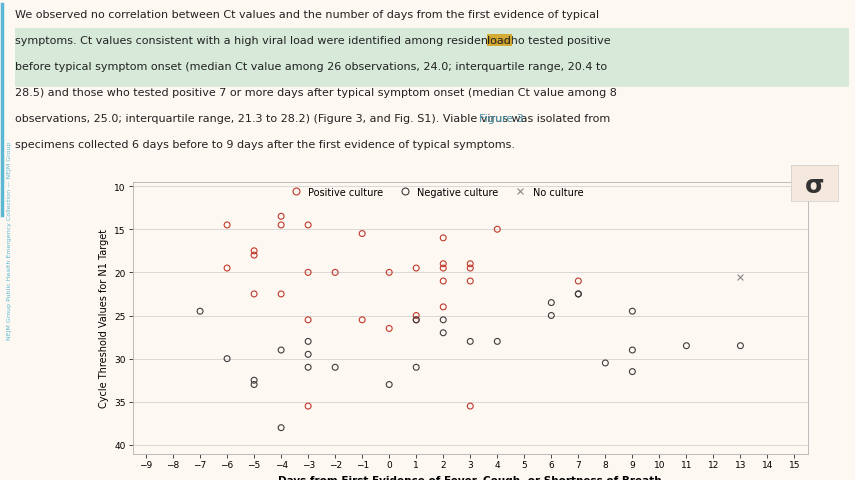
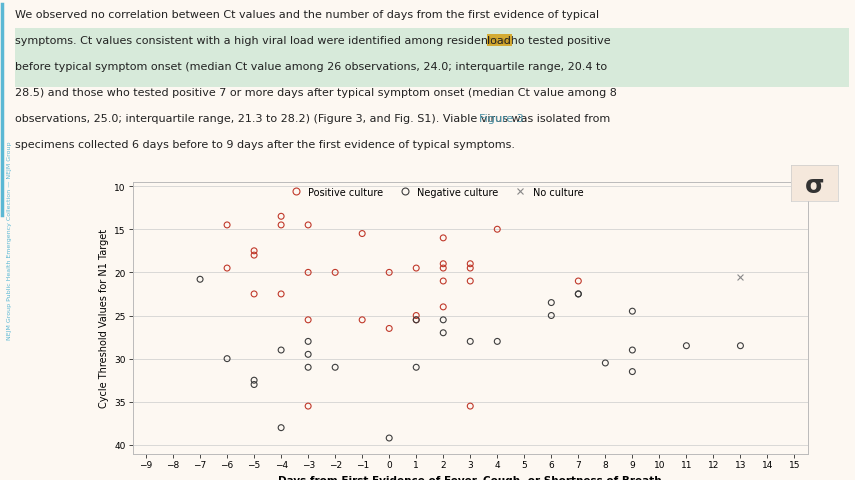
Negative culture/−7: 24.5 -> 20.8
Negative culture/0: 33.0 -> 39.2
